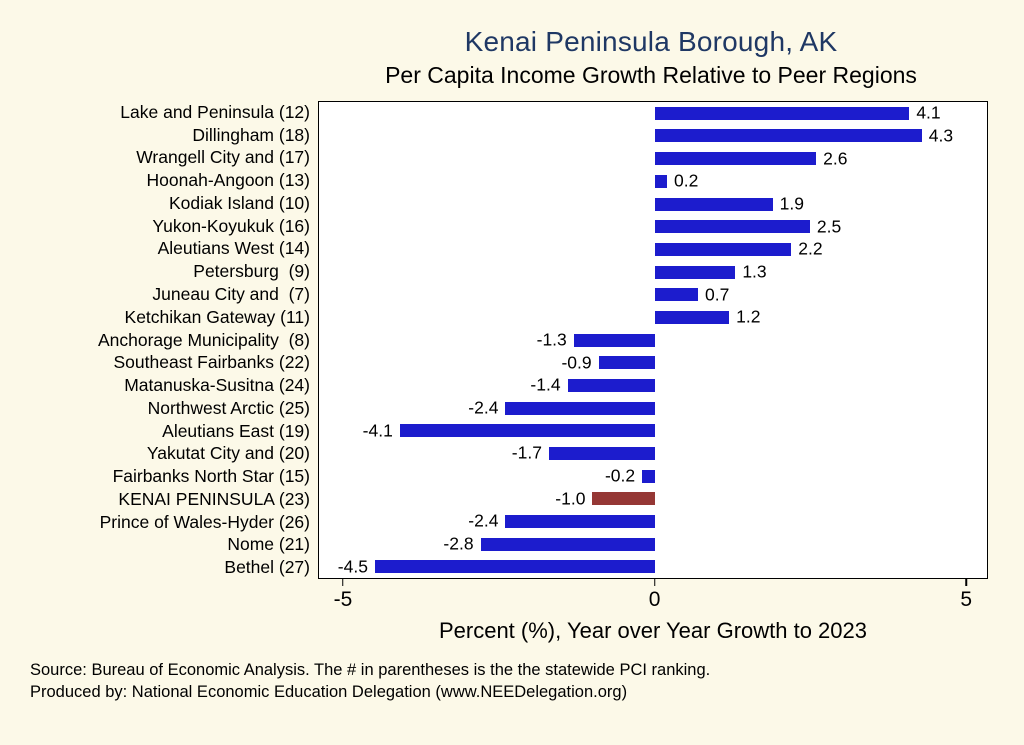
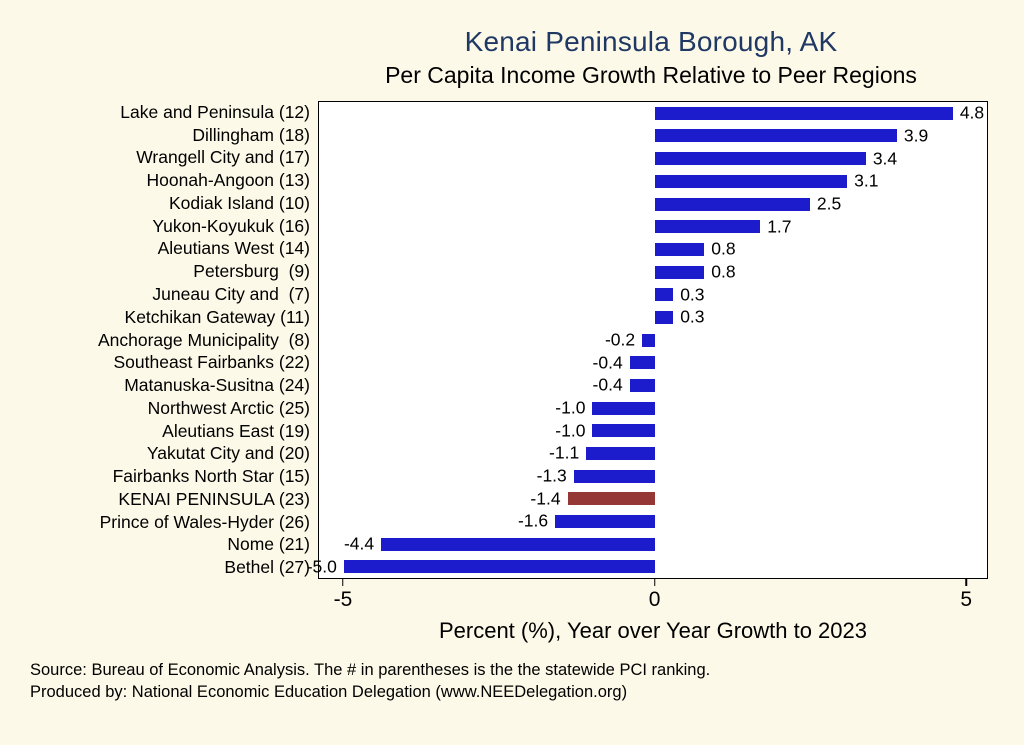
Lake and Peninsula (12): 4.1 -> 4.8
Dillingham (18): 4.3 -> 3.9
Wrangell City and (17): 2.6 -> 3.4
Hoonah-Angoon (13): 0.2 -> 3.1
Kodiak Island (10): 1.9 -> 2.5
Yukon-Koyukuk (16): 2.5 -> 1.7
Aleutians West (14): 2.2 -> 0.8
Petersburg (9): 1.3 -> 0.8
Juneau City and (7): 0.7 -> 0.3
Ketchikan Gateway (11): 1.2 -> 0.3
Anchorage Municipality (8): -1.3 -> -0.2
Southeast Fairbanks (22): -0.9 -> -0.4
Matanuska-Susitna (24): -1.4 -> -0.4
Northwest Arctic (25): -2.4 -> -1.0
Aleutians East (19): -4.1 -> -1.0
Yakutat City and (20): -1.7 -> -1.1
Fairbanks North Star (15): -0.2 -> -1.3
KENAI PENINSULA (23): -1.0 -> -1.4
Prince of Wales-Hyder (26): -2.4 -> -1.6
Nome (21): -2.8 -> -4.4
Bethel (27): -4.5 -> -5.0
